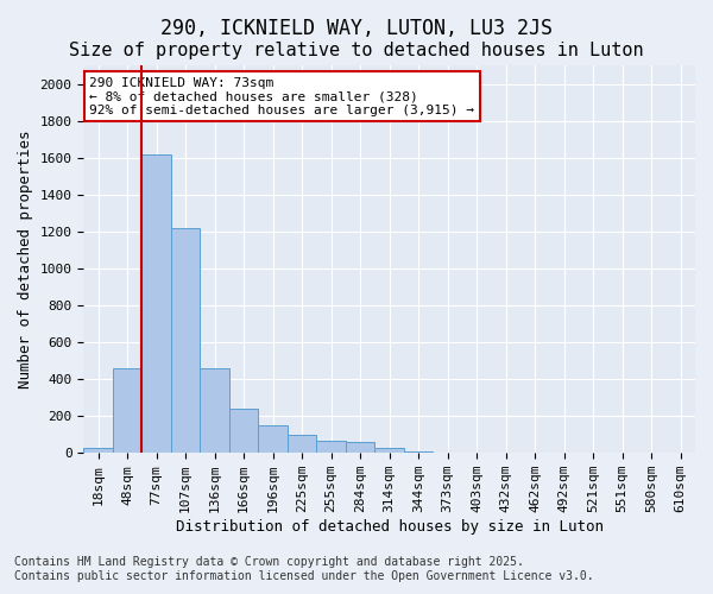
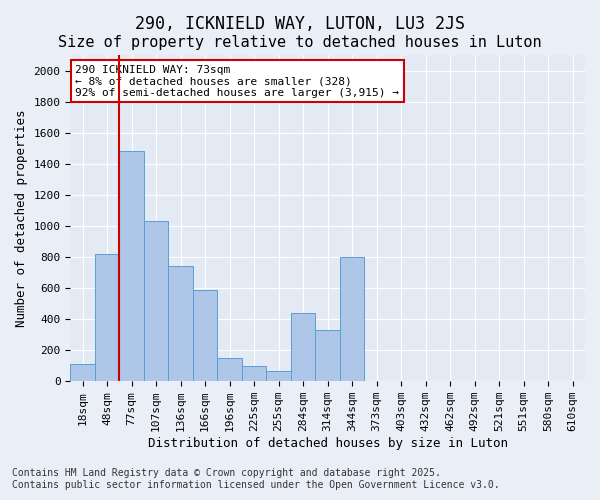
18sqm: 30 -> 110
48sqm: 460 -> 820
77sqm: 1620 -> 1480
107sqm: 1220 -> 1030
136sqm: 460 -> 740
166sqm: 240 -> 590
284sqm: 60 -> 440
314sqm: 30 -> 330
344sqm: 0 -> 800
